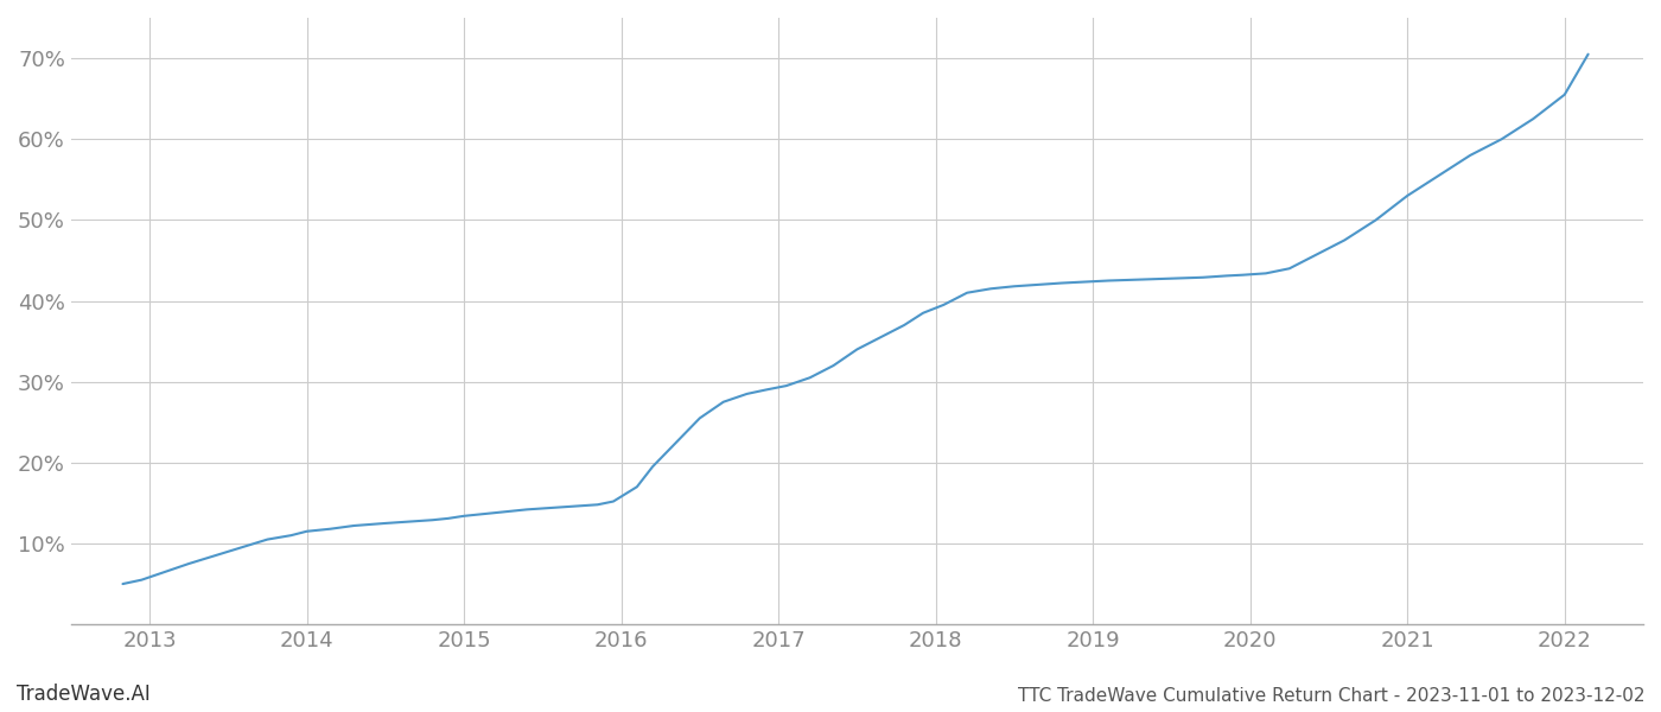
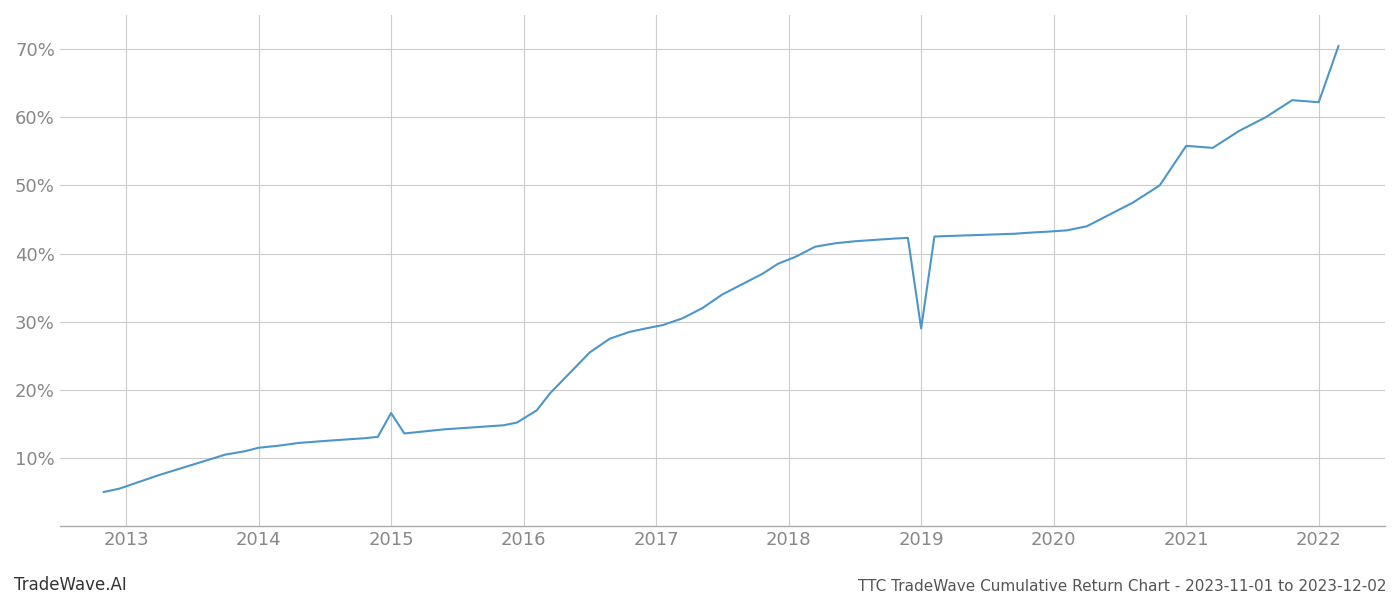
2015: 13.4% -> 16.6%
2019: 42.4% -> 29.0%
2021: 53.0% -> 55.8%
2022: 65.5% -> 62.2%
